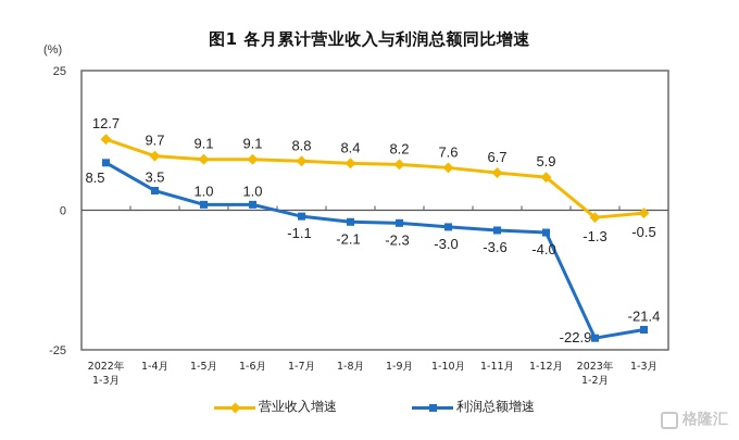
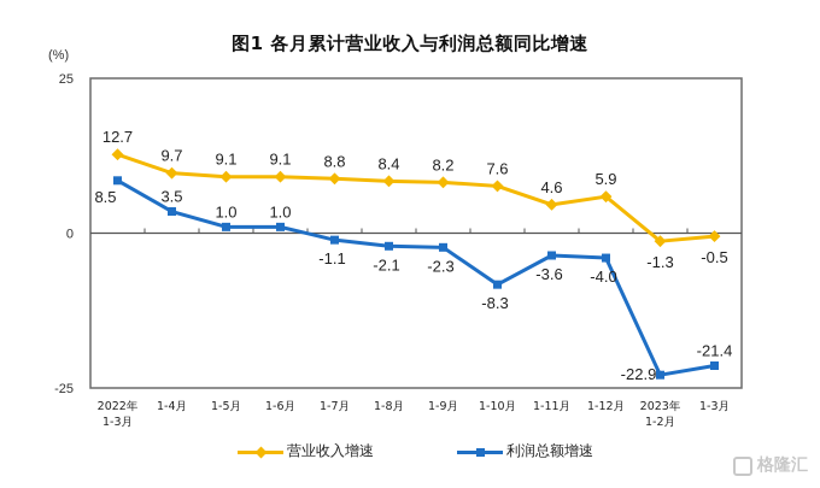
利润总额增速/1-10月: -3.0 -> -8.3
营业收入增速/1-11月: 6.7 -> 4.6
